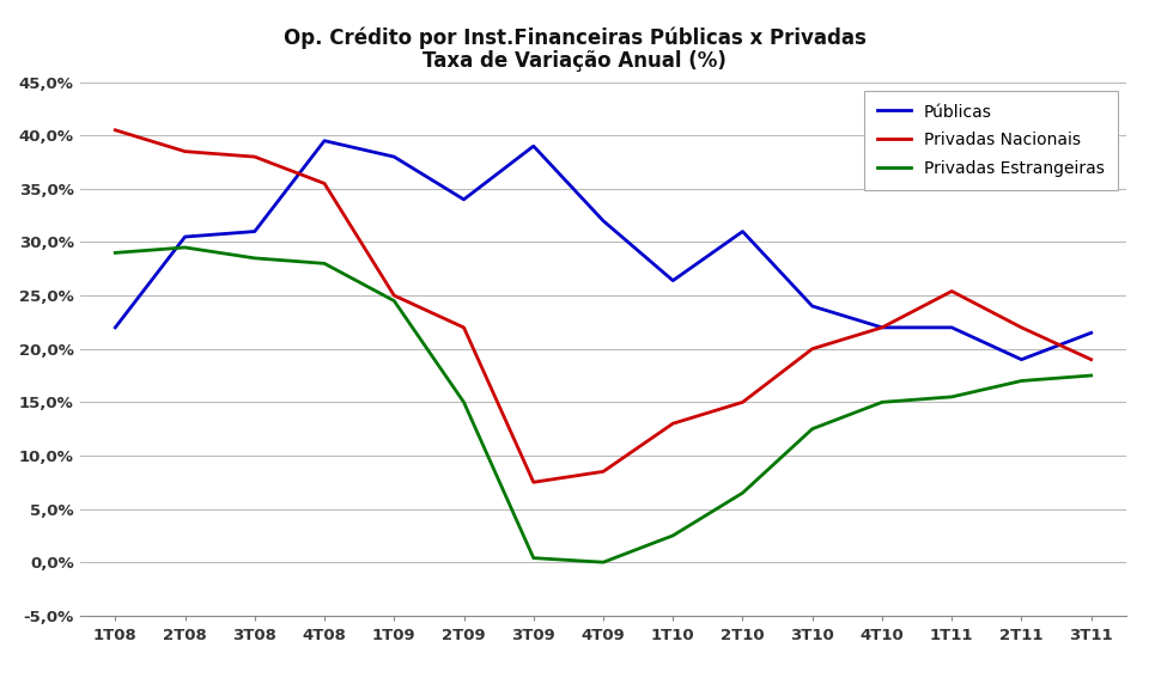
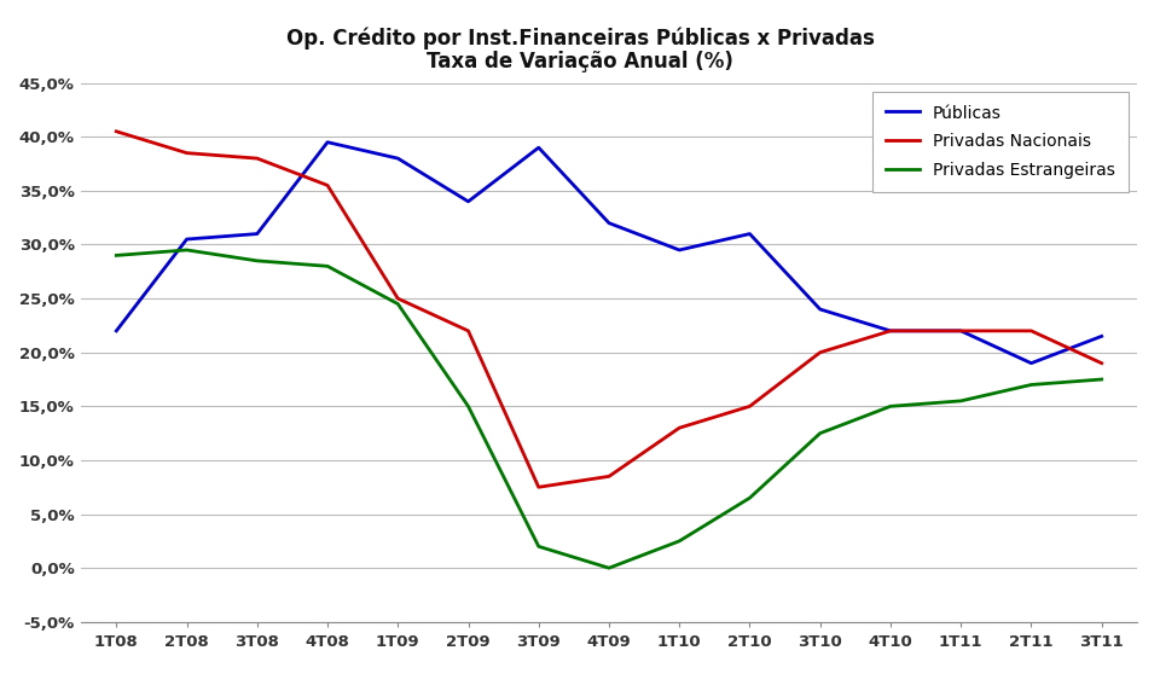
Privadas Estrangeiras/3T09: 0,4% -> 2,0%
Públicas/1T10: 26,4% -> 29,5%
Privadas Nacionais/1T11: 25,4% -> 22,0%
